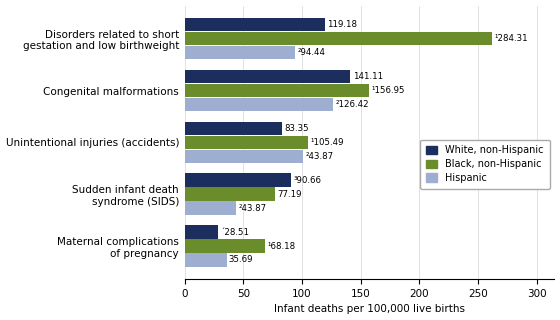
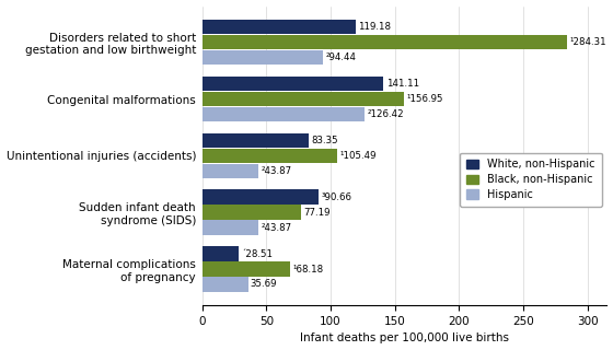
Black, non-Hispanic/Disorders related to short gestation and low birthweight: 262 -> 284
Hispanic/Unintentional injuries (accidents): 101 -> 44
